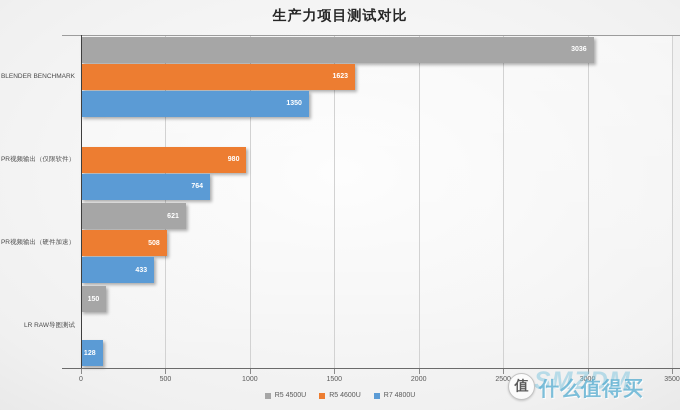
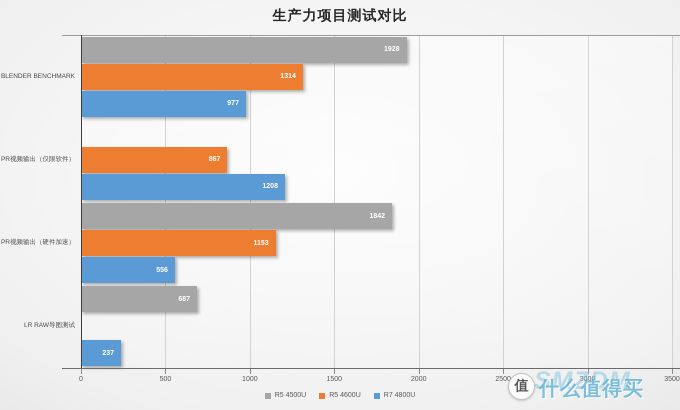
R5 4500U/BLENDER BENCHMARK: 3036 -> 1928
R5 4600U/BLENDER BENCHMARK: 1623 -> 1314
R7 4800U/BLENDER BENCHMARK: 1350 -> 977
R5 4600U/PR视频输出（仅限软件）: 980 -> 867
R7 4800U/PR视频输出（仅限软件）: 764 -> 1208
R5 4500U/PR视频输出（硬件加速）: 621 -> 1842
R5 4600U/PR视频输出（硬件加速）: 508 -> 1153
R7 4800U/PR视频输出（硬件加速）: 433 -> 556
R5 4500U/LR RAW导图测试: 150 -> 687
R7 4800U/LR RAW导图测试: 128 -> 237
